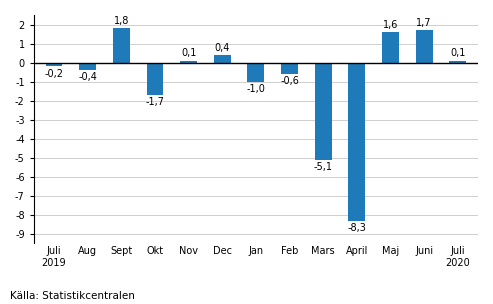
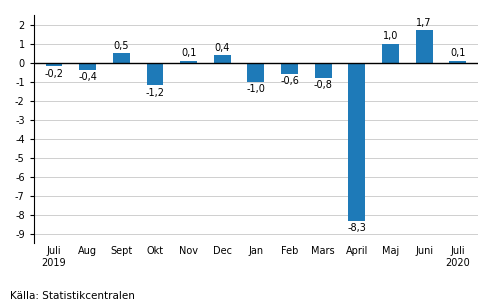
Sept: 1,8 -> 0,5
Okt: -1,7 -> -1,2
Mars: -5,1 -> -0,8
Maj: 1,6 -> 1,0
